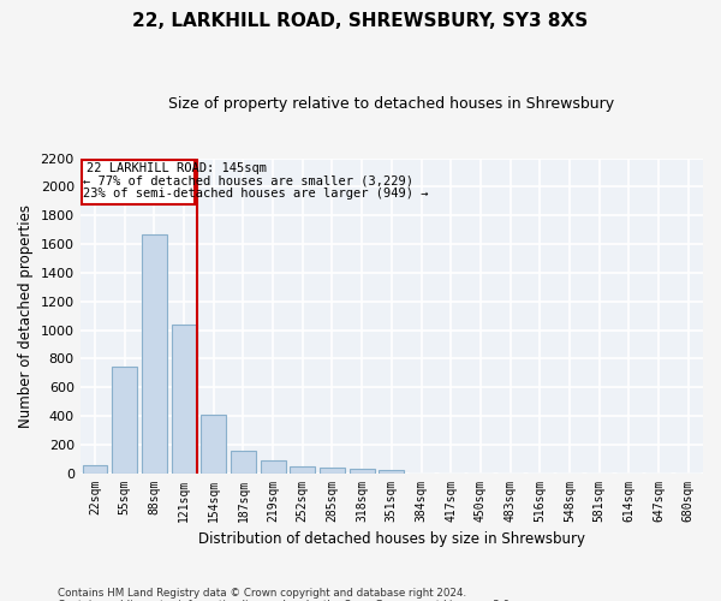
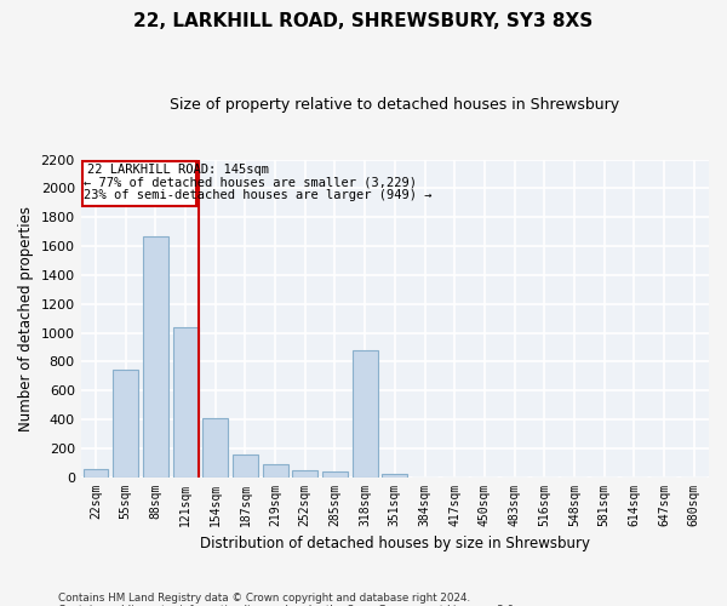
318sqm: 30 -> 880
